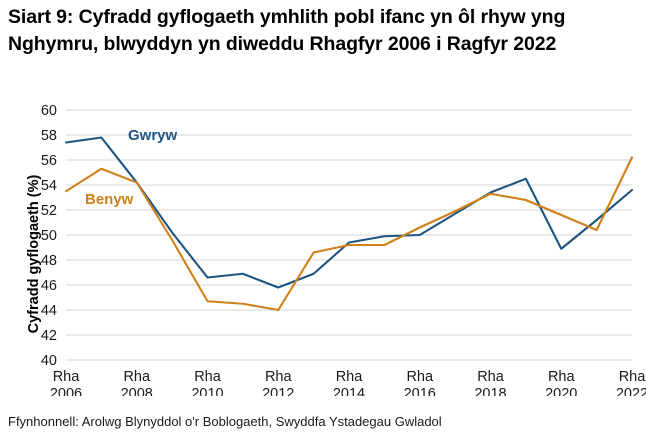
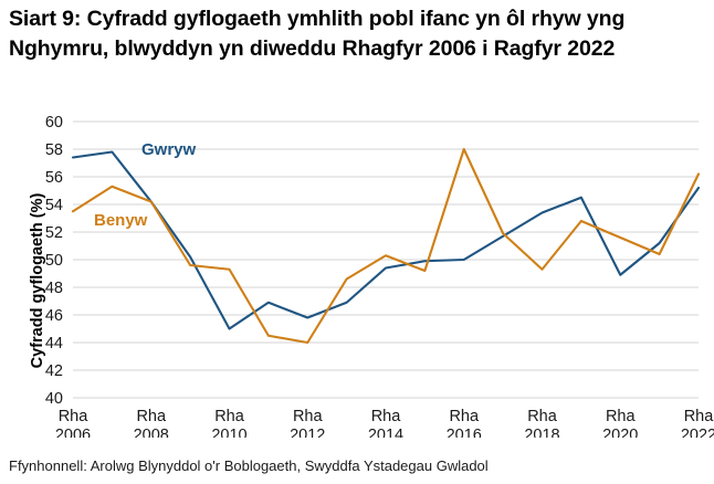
Gwryw/2010: 46.6 -> 45.0
Benyw/2010: 44.7 -> 49.3
Benyw/2014: 49.2 -> 50.3
Benyw/2016: 50.6 -> 58.0
Benyw/2018: 53.3 -> 49.3
Gwryw/2022: 53.6 -> 55.2
